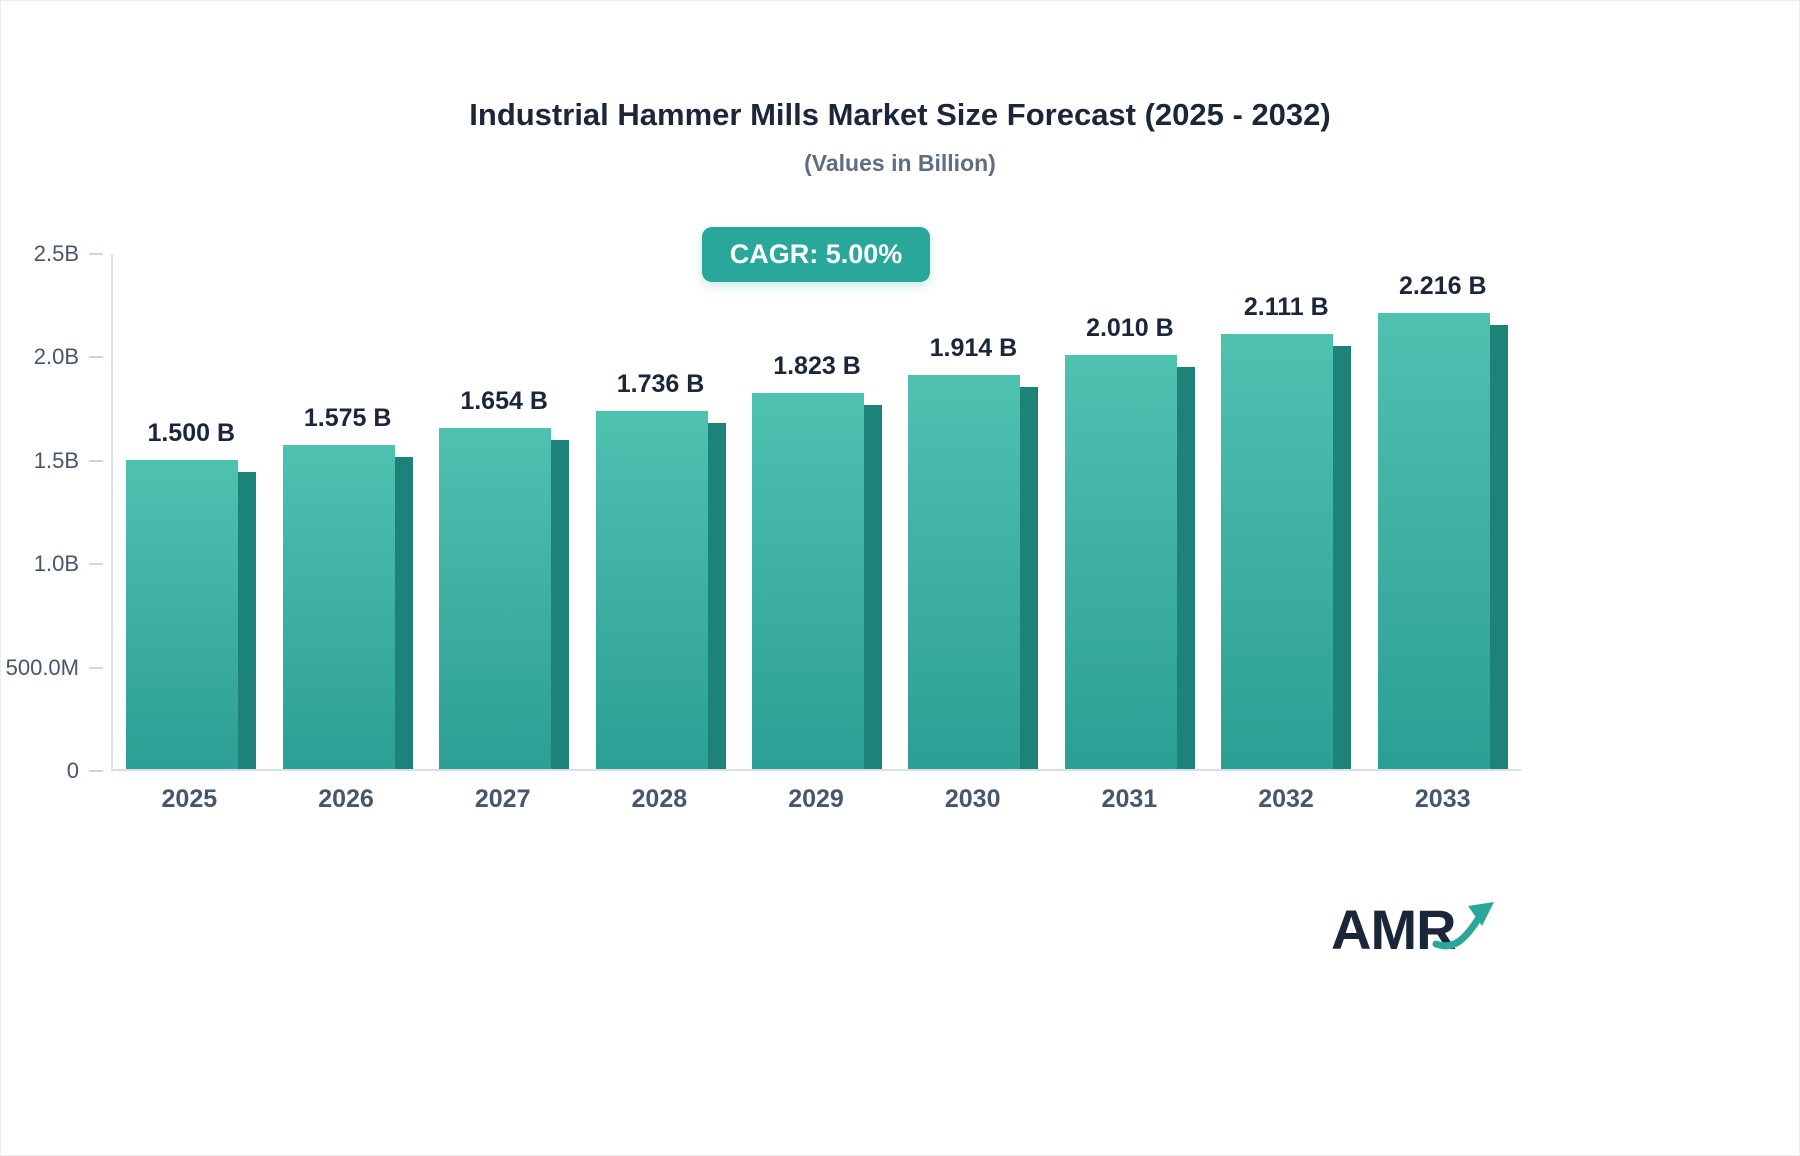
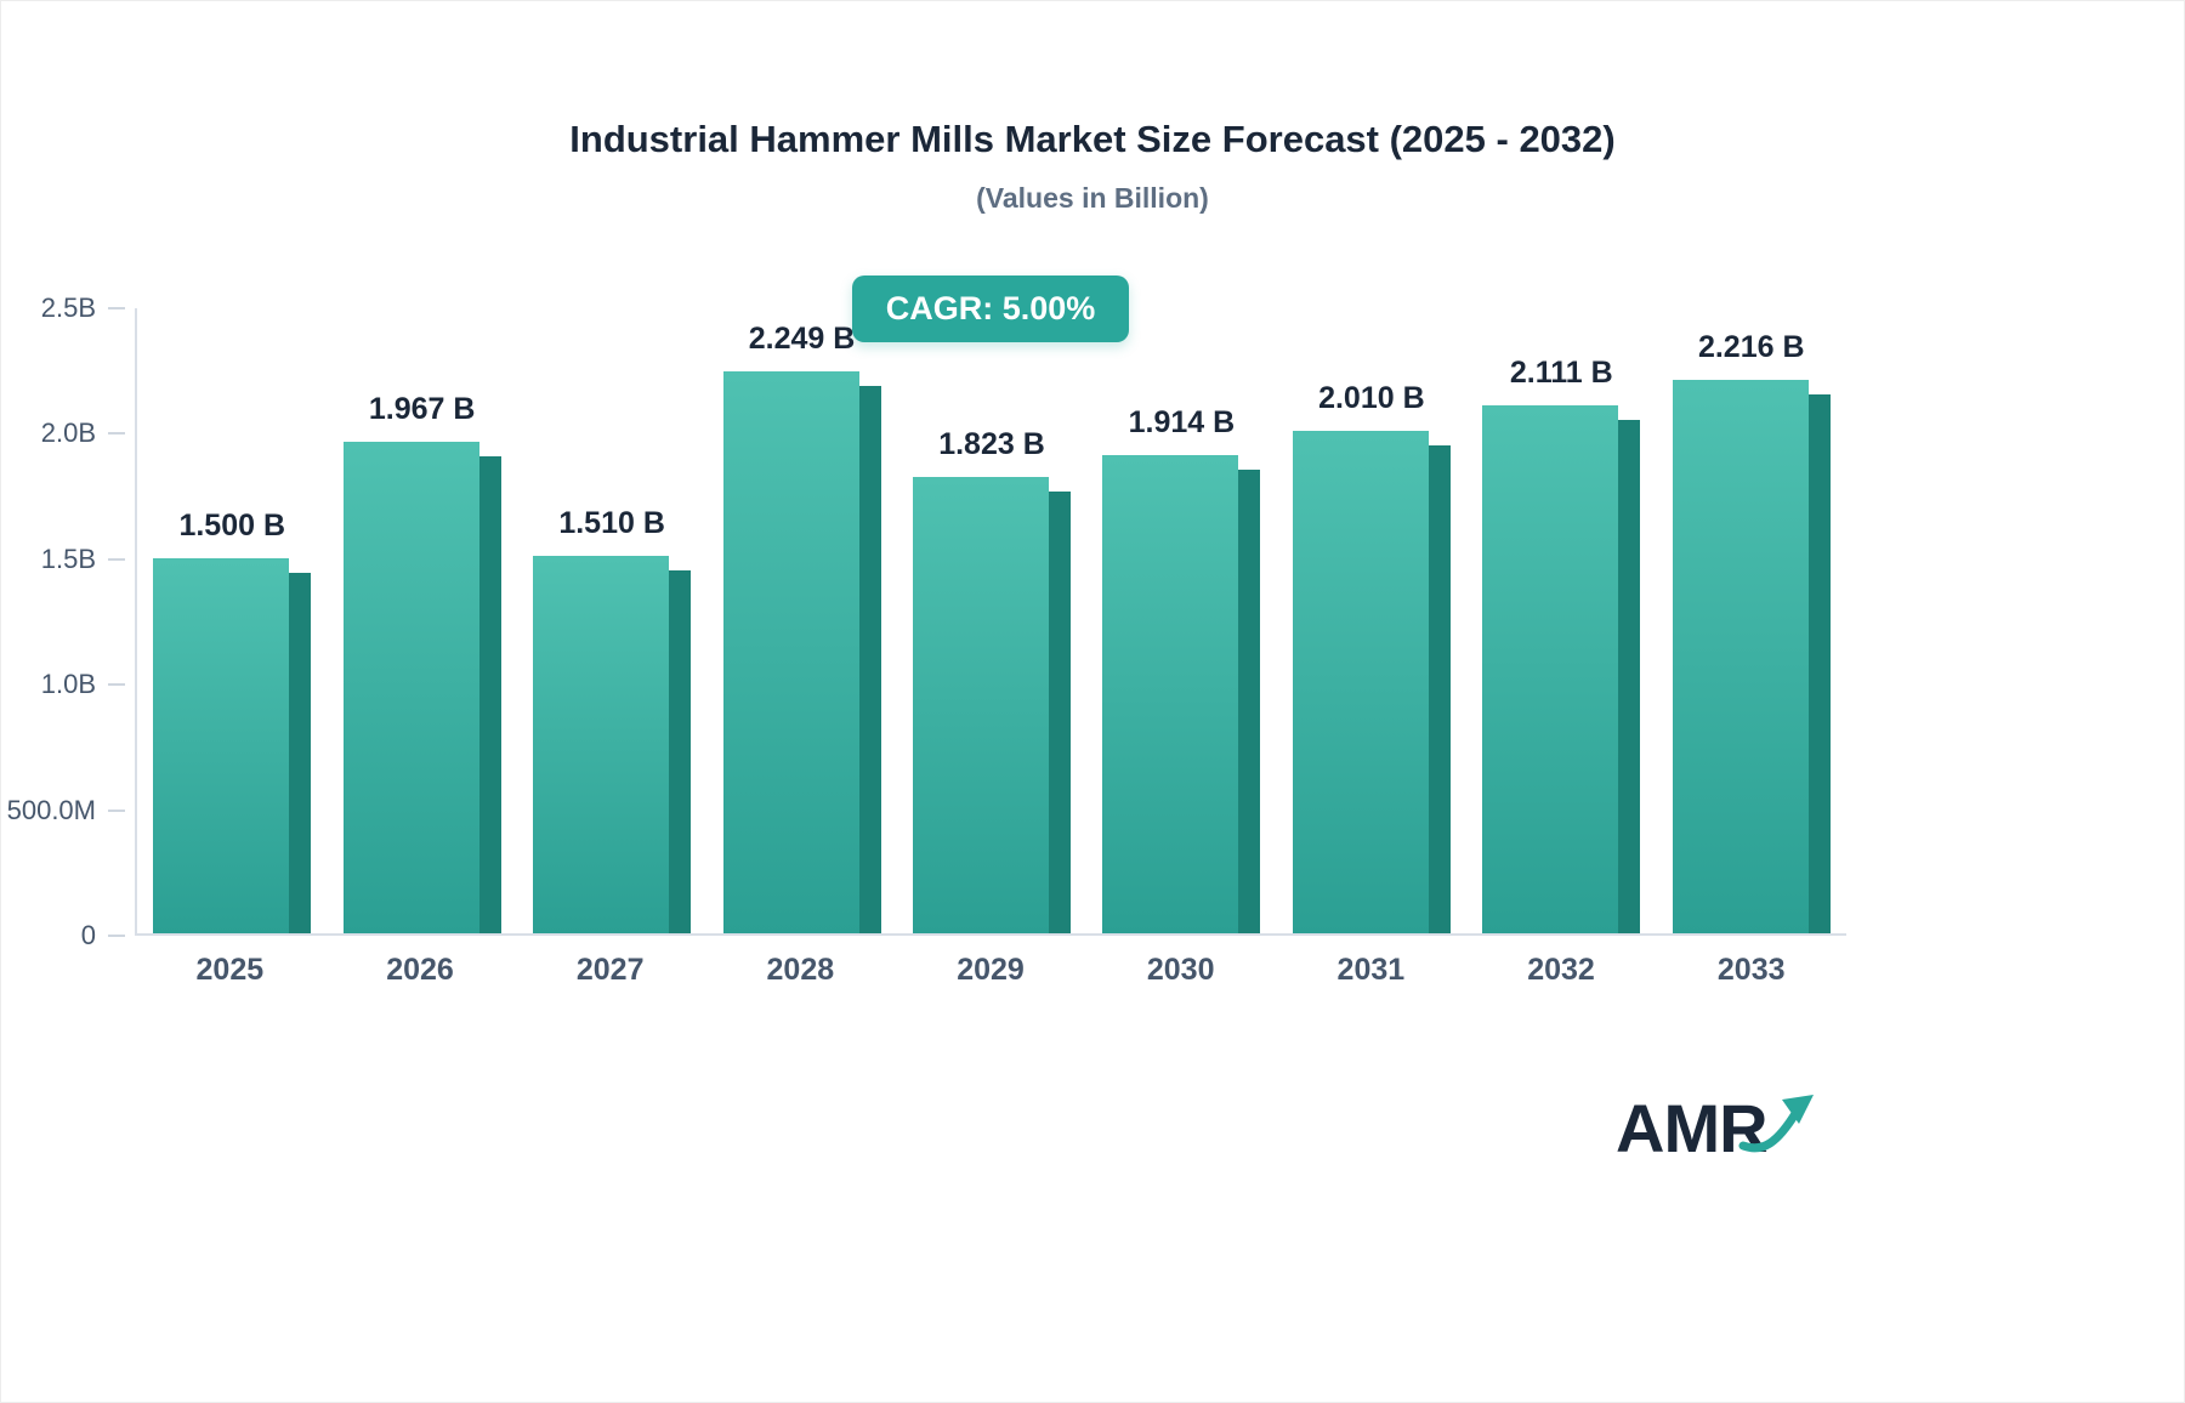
2026: 1.575 -> 1.967
2027: 1.654 -> 1.510
2028: 1.736 -> 2.249
